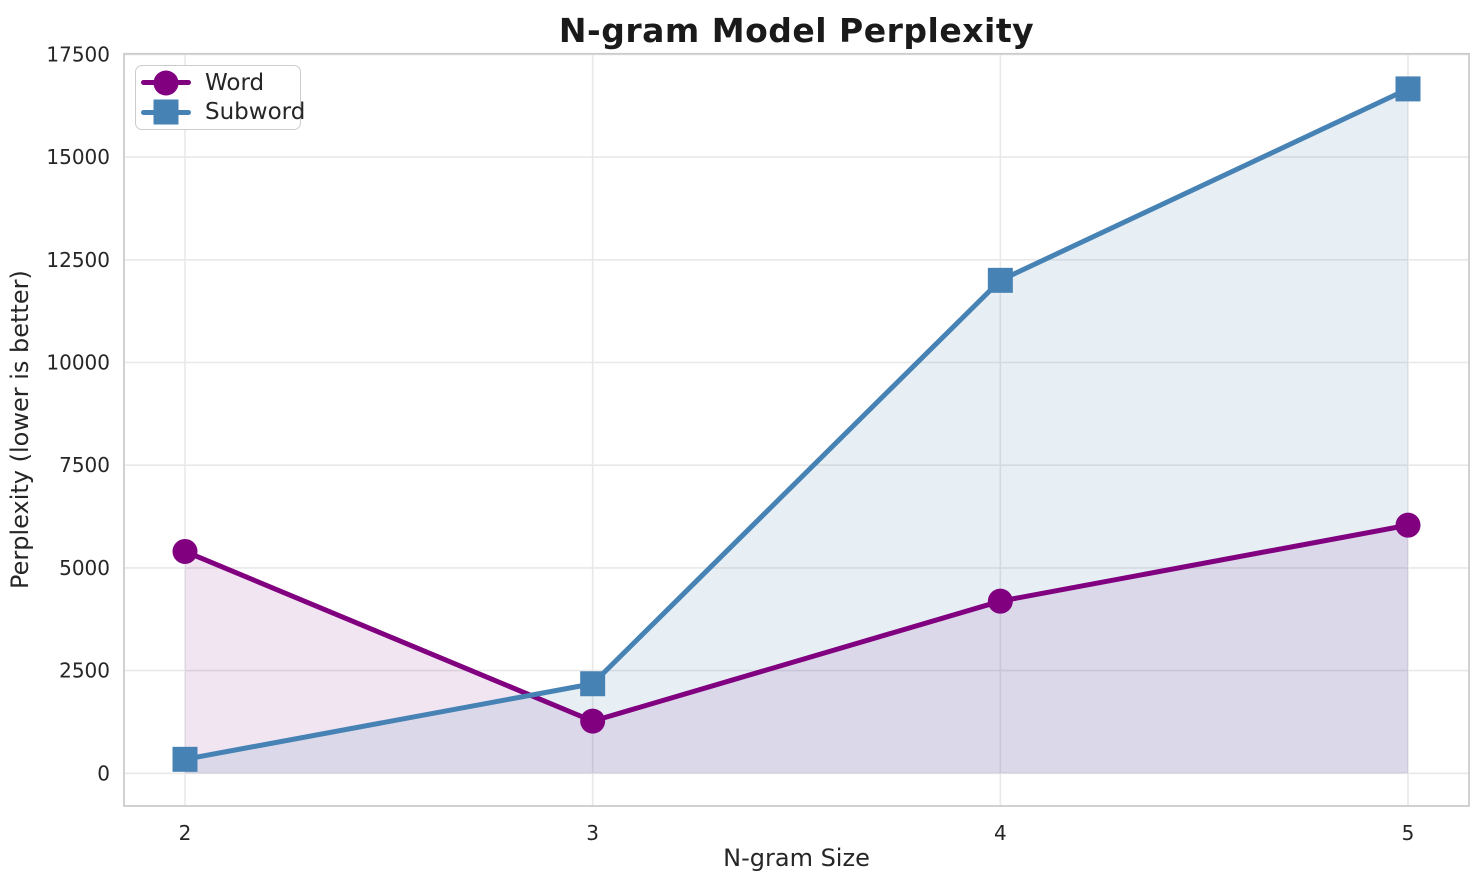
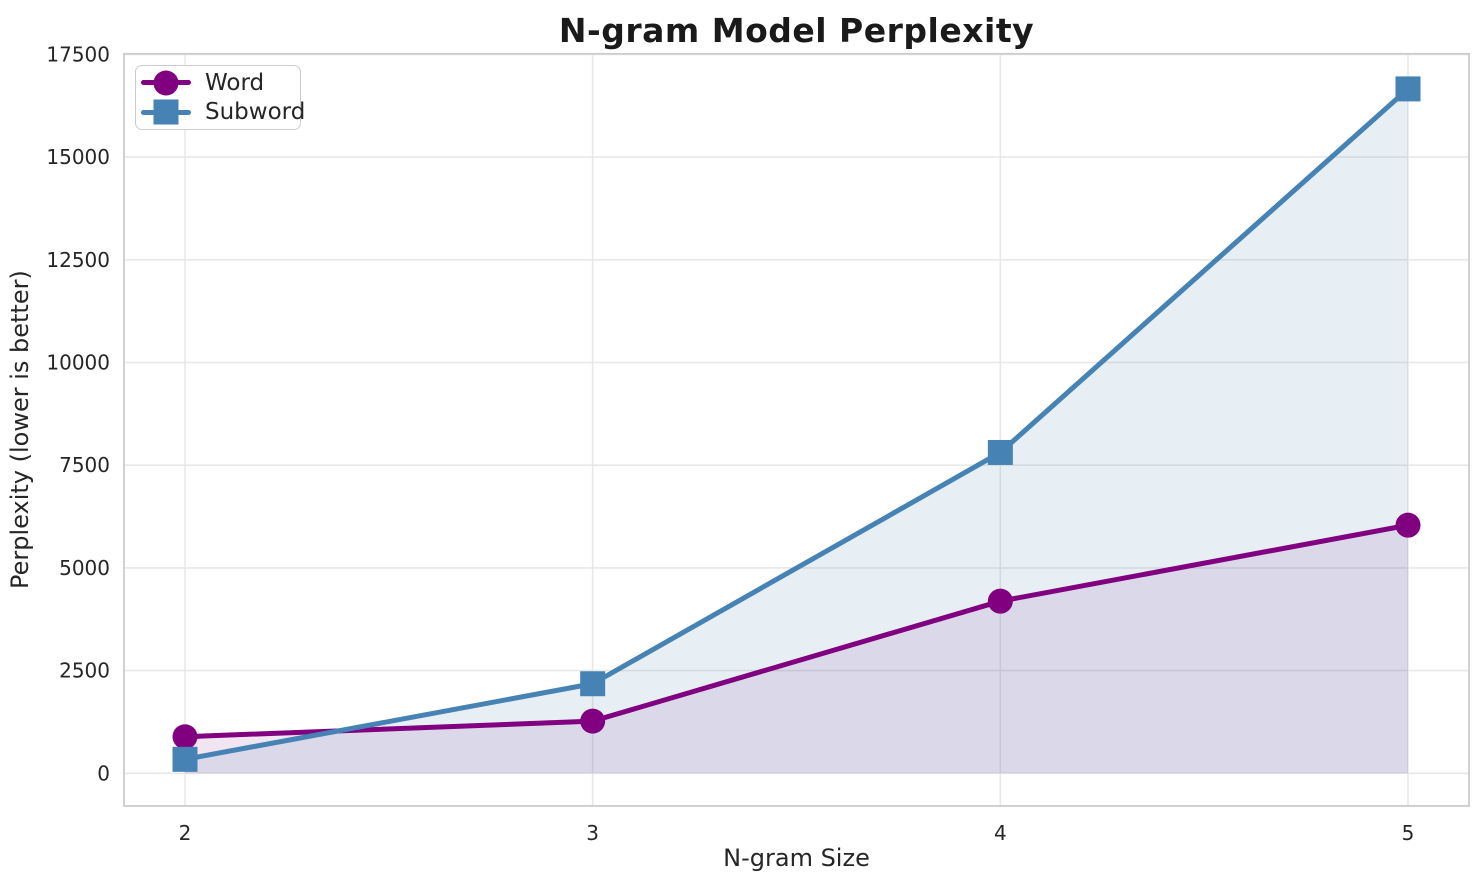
Word/2: 5400 -> 900
Subword/4: 12000 -> 7800
